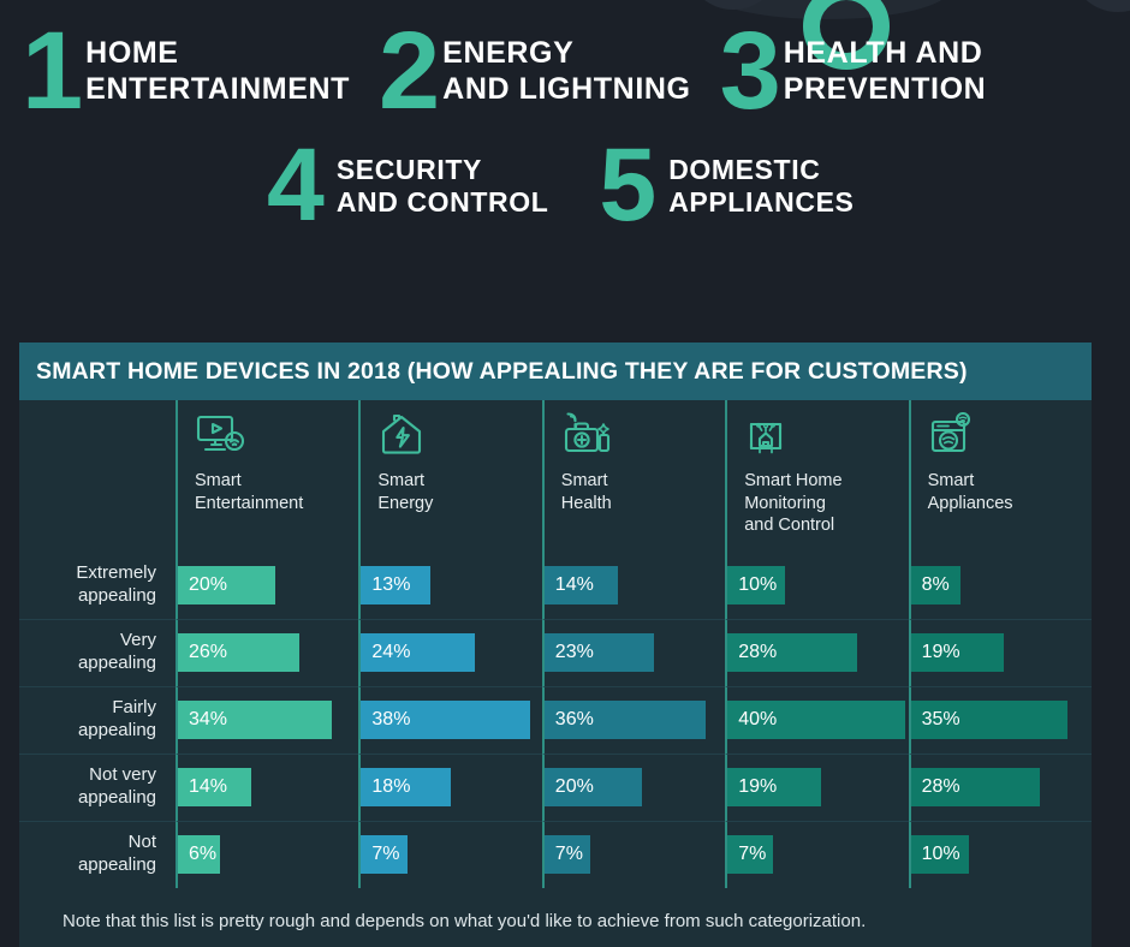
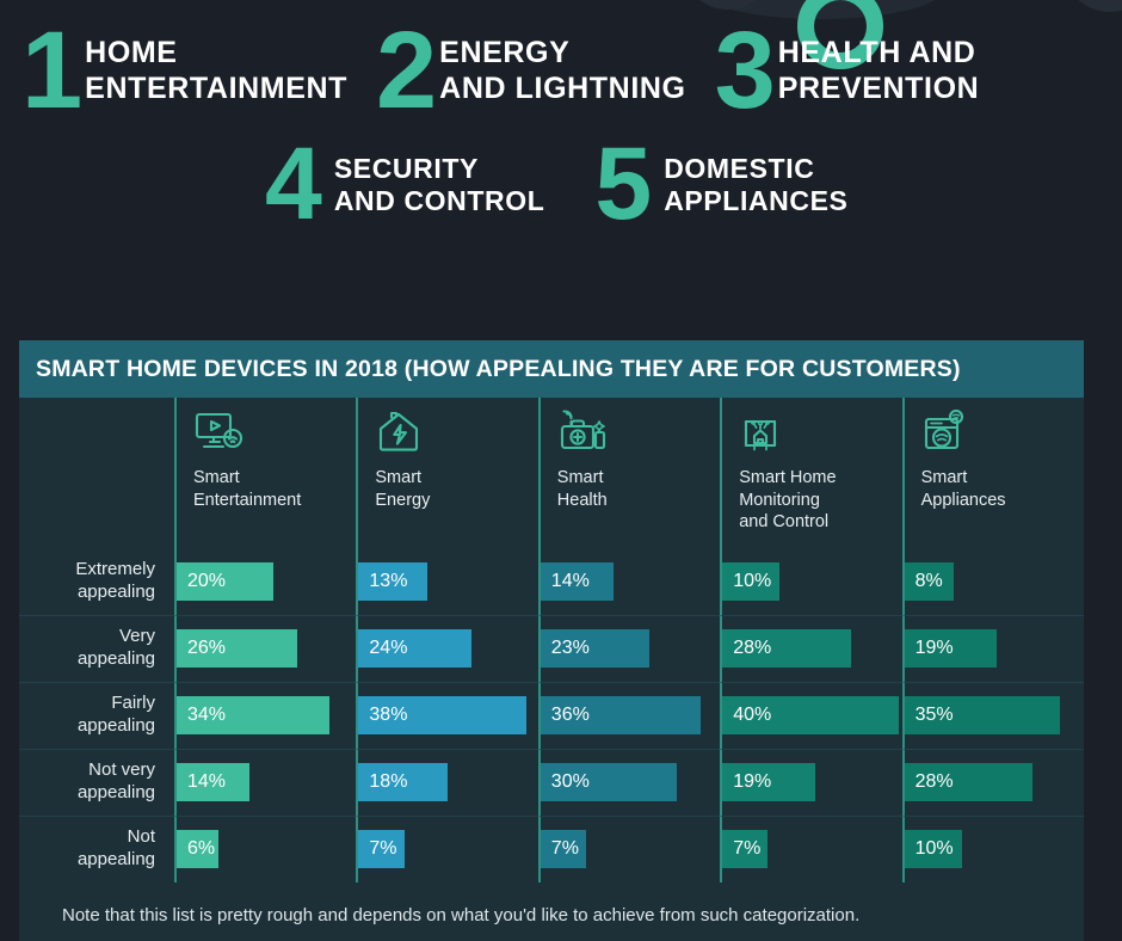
Smart Health/Not very appealing: 20% -> 30%
